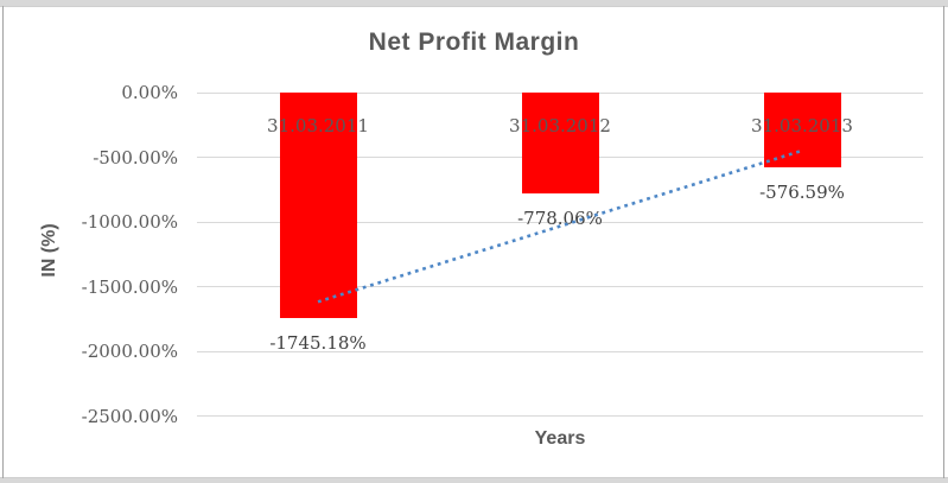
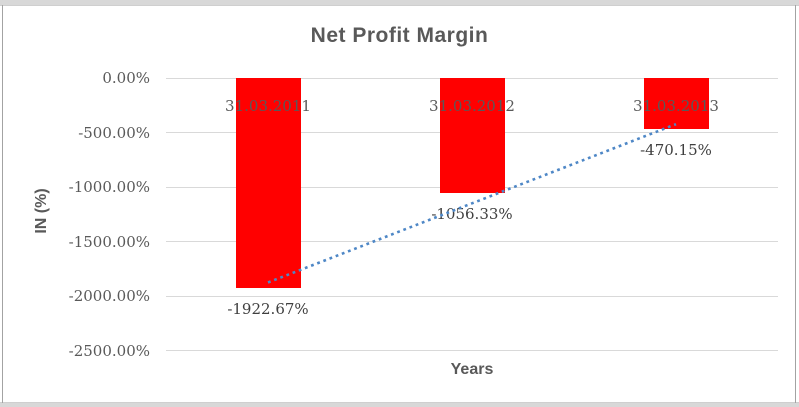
31.03.2011: -1745.18% -> -1922.67%
31.03.2012: -778.06% -> -1056.33%
31.03.2013: -576.59% -> -470.15%
